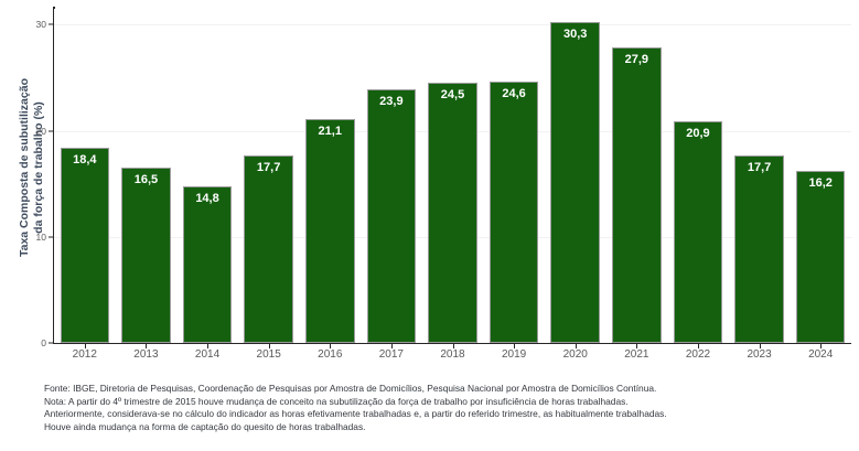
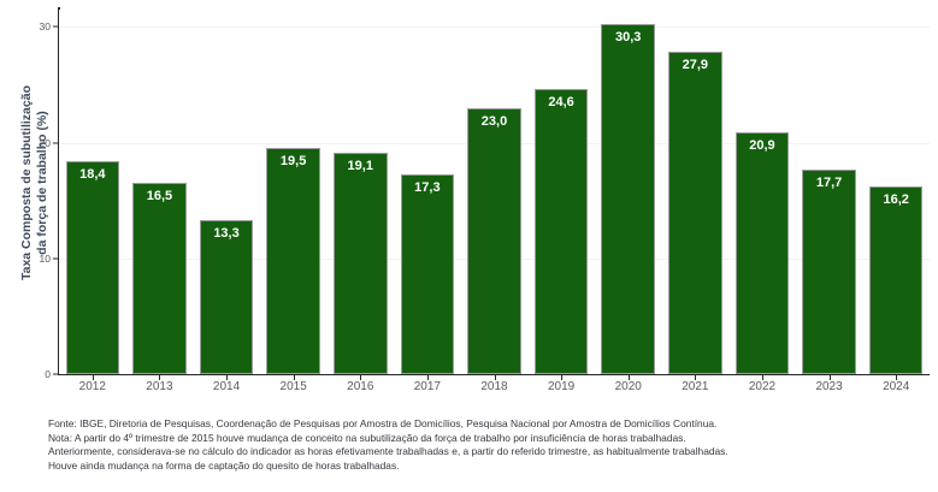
2014: 14,8 -> 13,3
2015: 17,7 -> 19,5
2016: 21,1 -> 19,1
2017: 23,9 -> 17,3
2018: 24,5 -> 23,0
